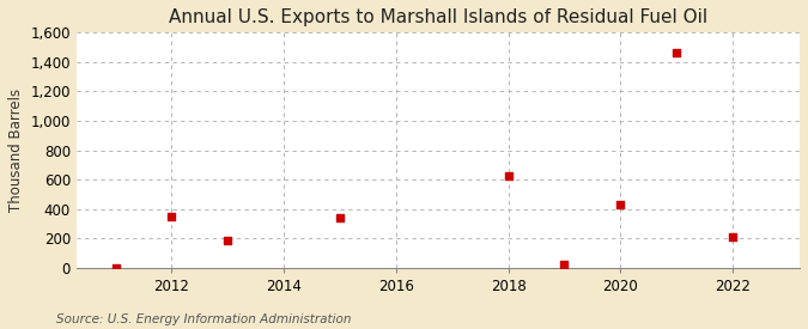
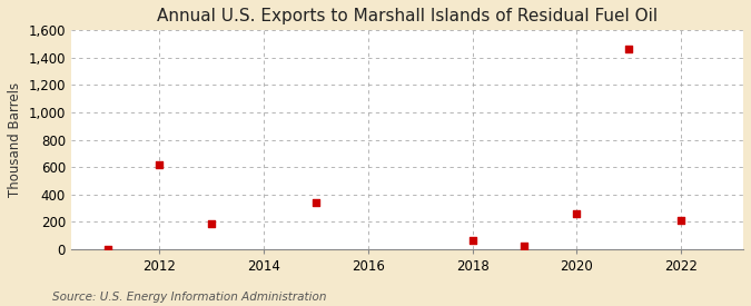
2012: 350 -> 620
2018: 630 -> 70
2020: 430 -> 260
